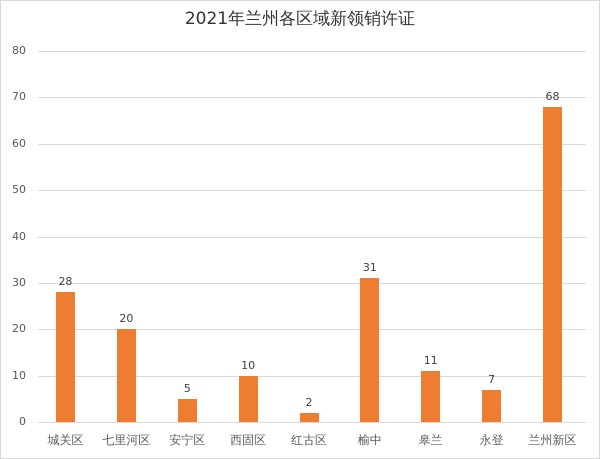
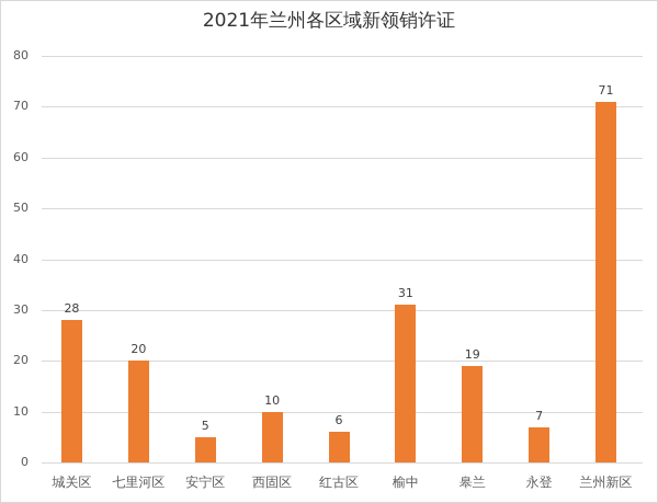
红古区: 2 -> 6
皋兰: 11 -> 19
兰州新区: 68 -> 71
